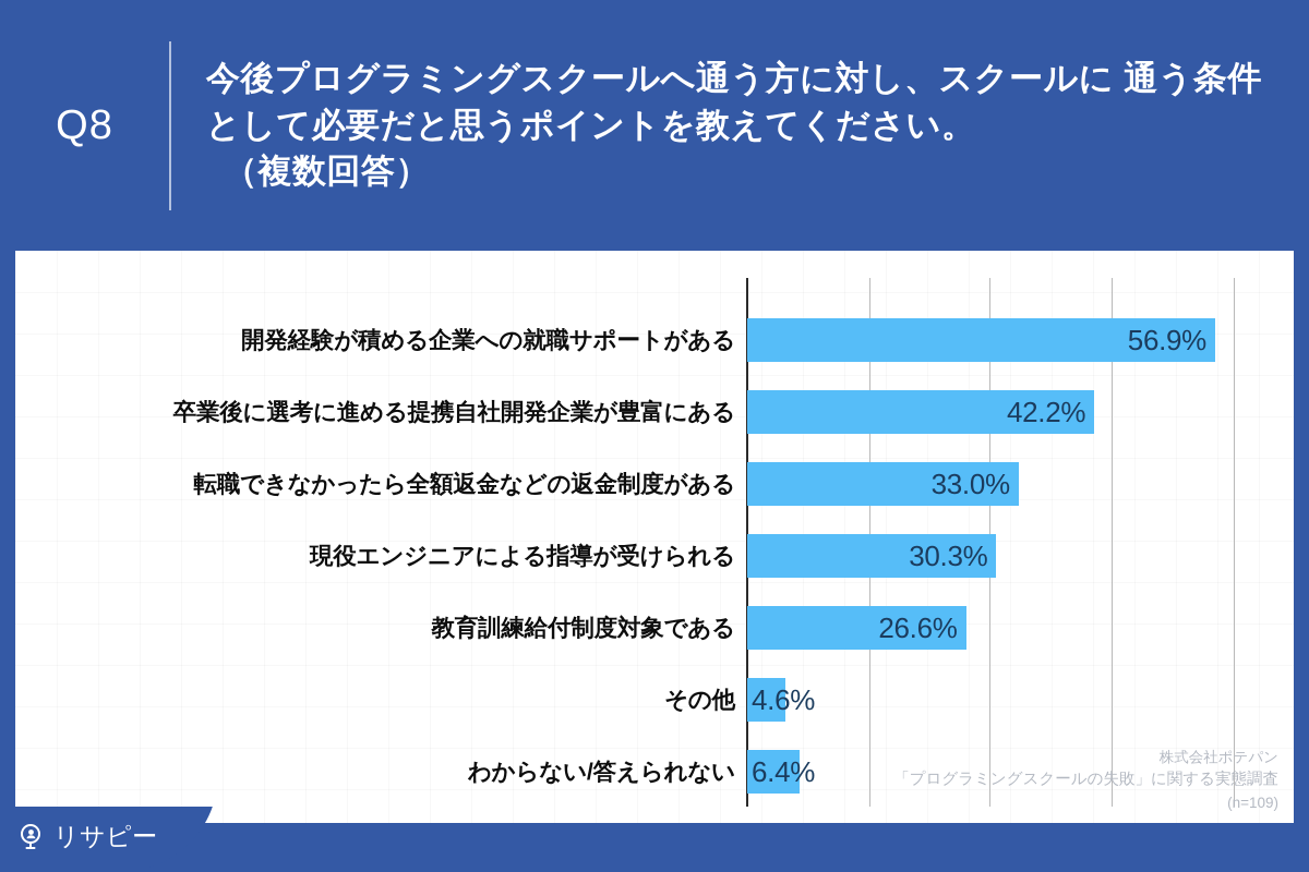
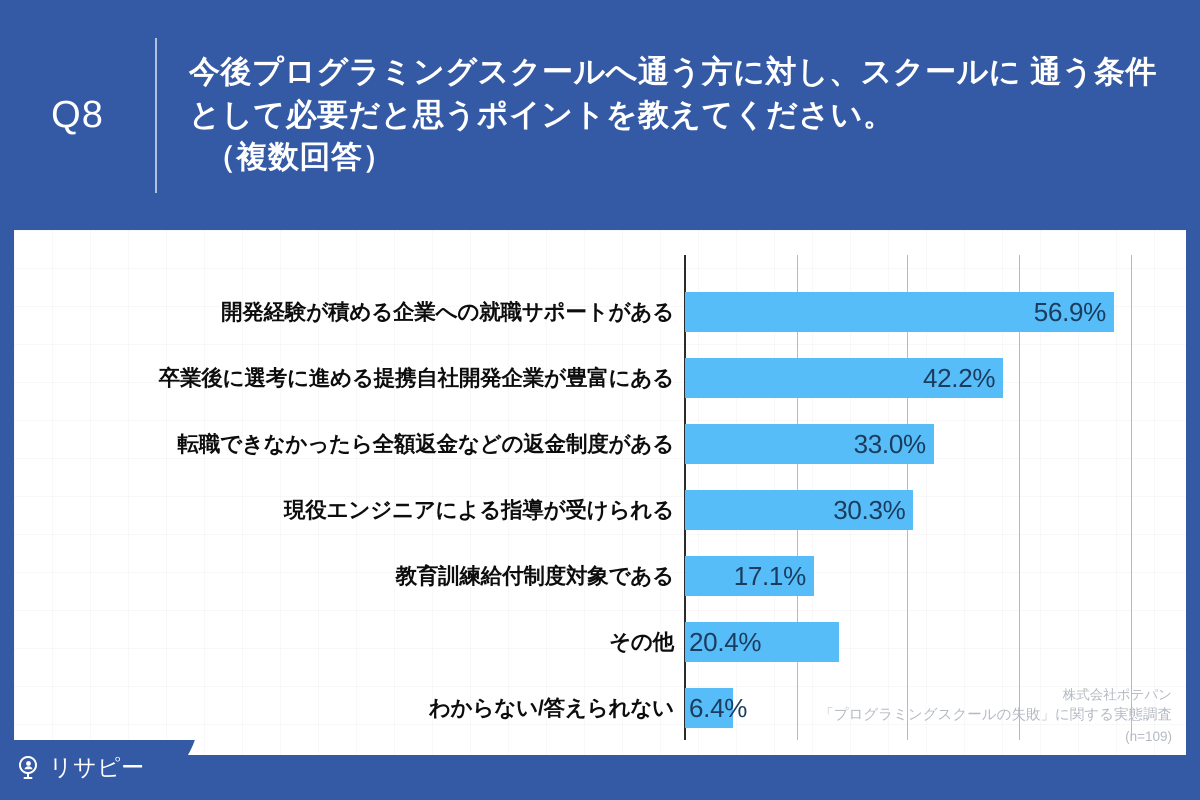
教育訓練給付制度対象である: 26.6% -> 17.1%
その他: 4.6% -> 20.4%
